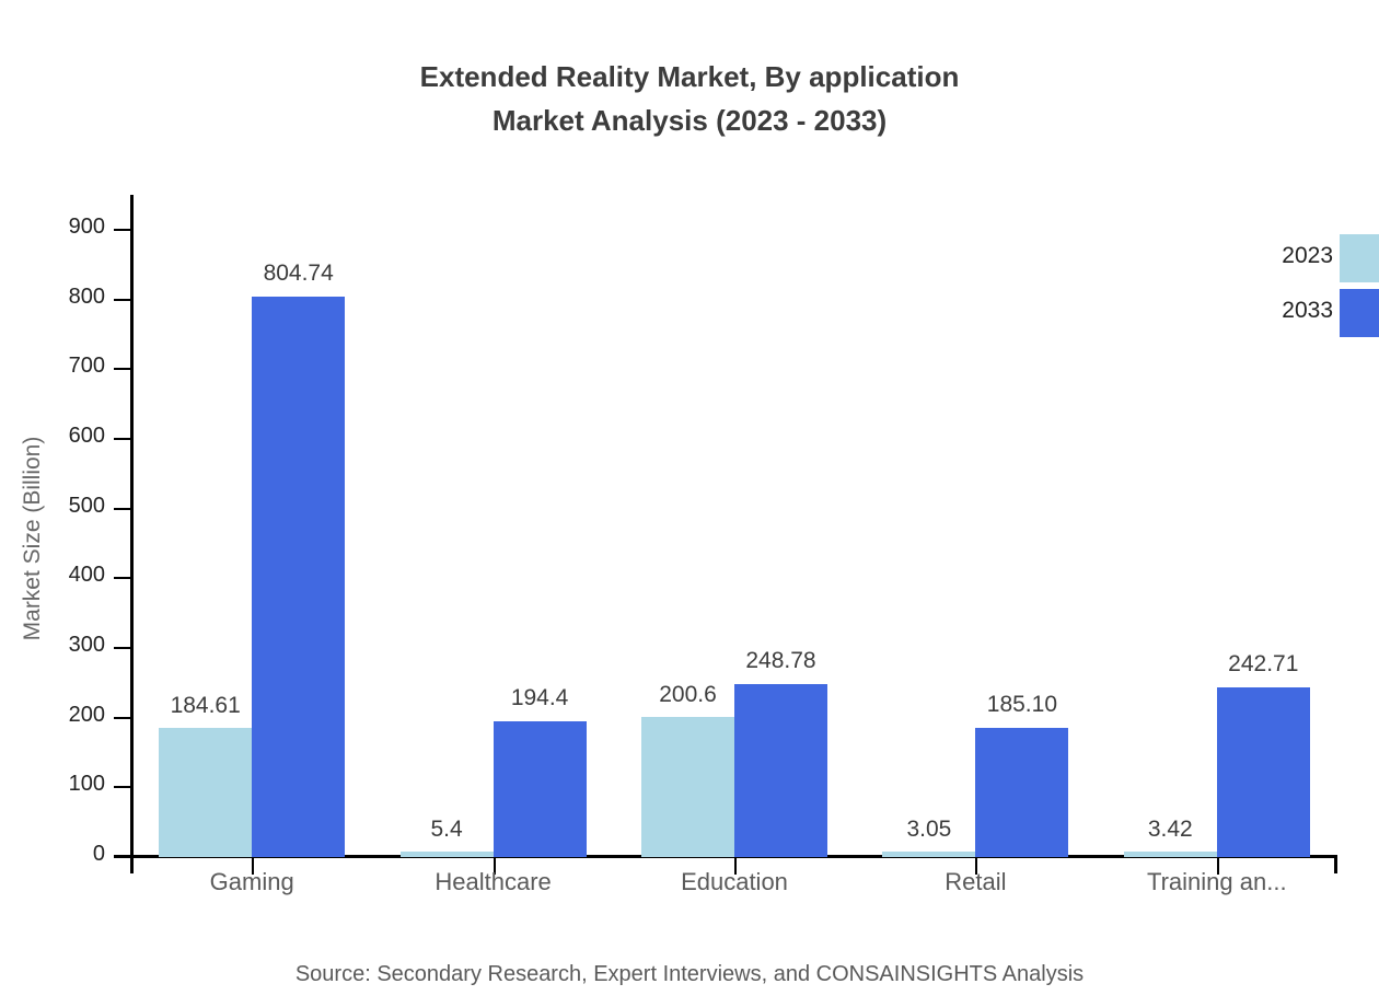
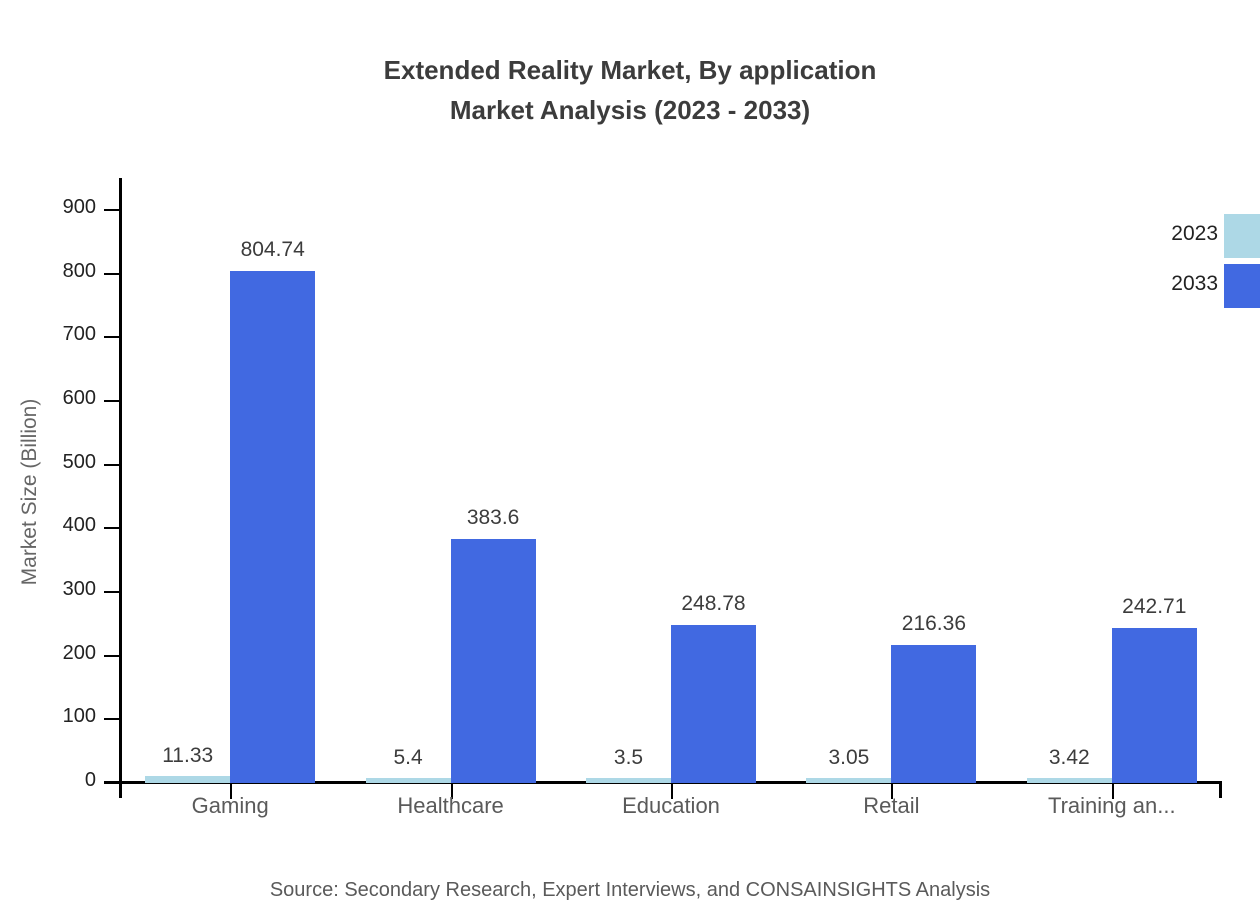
2023/Gaming: 184.61 -> 11.33
2033/Healthcare: 194.4 -> 383.6
2023/Education: 200.6 -> 3.5
2033/Retail: 185.10 -> 216.36
